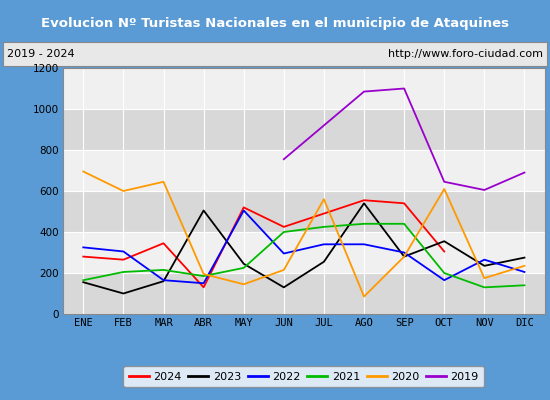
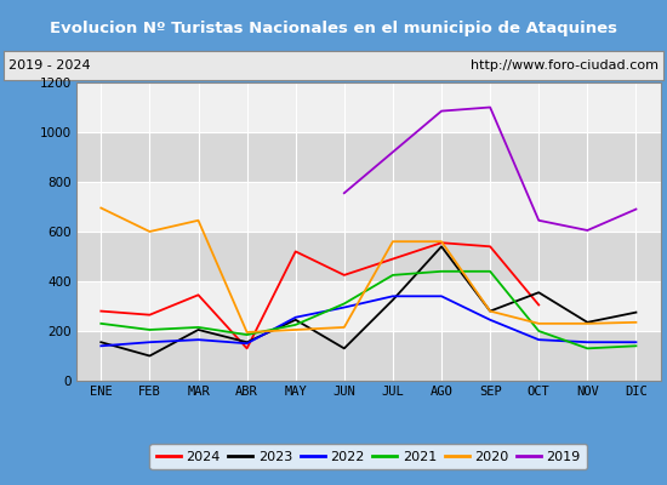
2022/ENE: 325 -> 140
2021/ENE: 165 -> 230
2022/FEB: 305 -> 155
2023/MAR: 160 -> 205
2023/ABR: 505 -> 155
2022/MAY: 505 -> 255
2020/MAY: 145 -> 205
2021/JUN: 400 -> 310
2023/JUL: 255 -> 325
2020/AGO: 85 -> 560
2022/SEP: 300 -> 245
2020/OCT: 610 -> 230
2022/NOV: 265 -> 155
2020/NOV: 175 -> 230
2022/DIC: 205 -> 155
